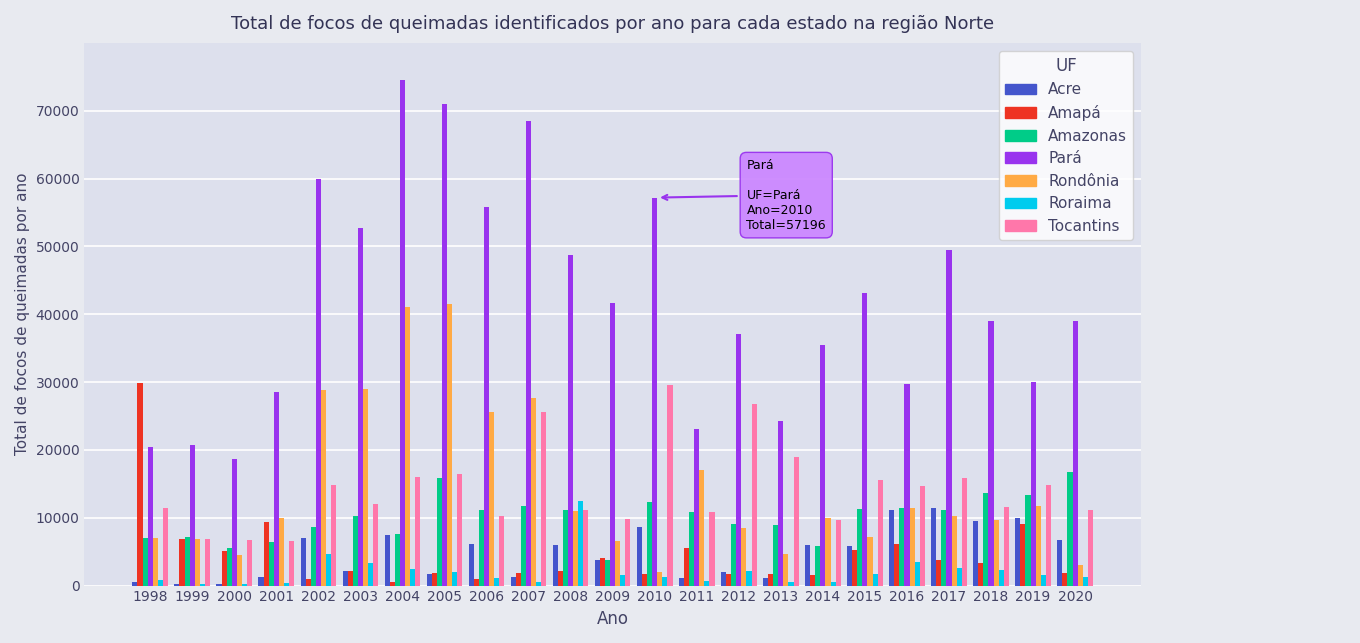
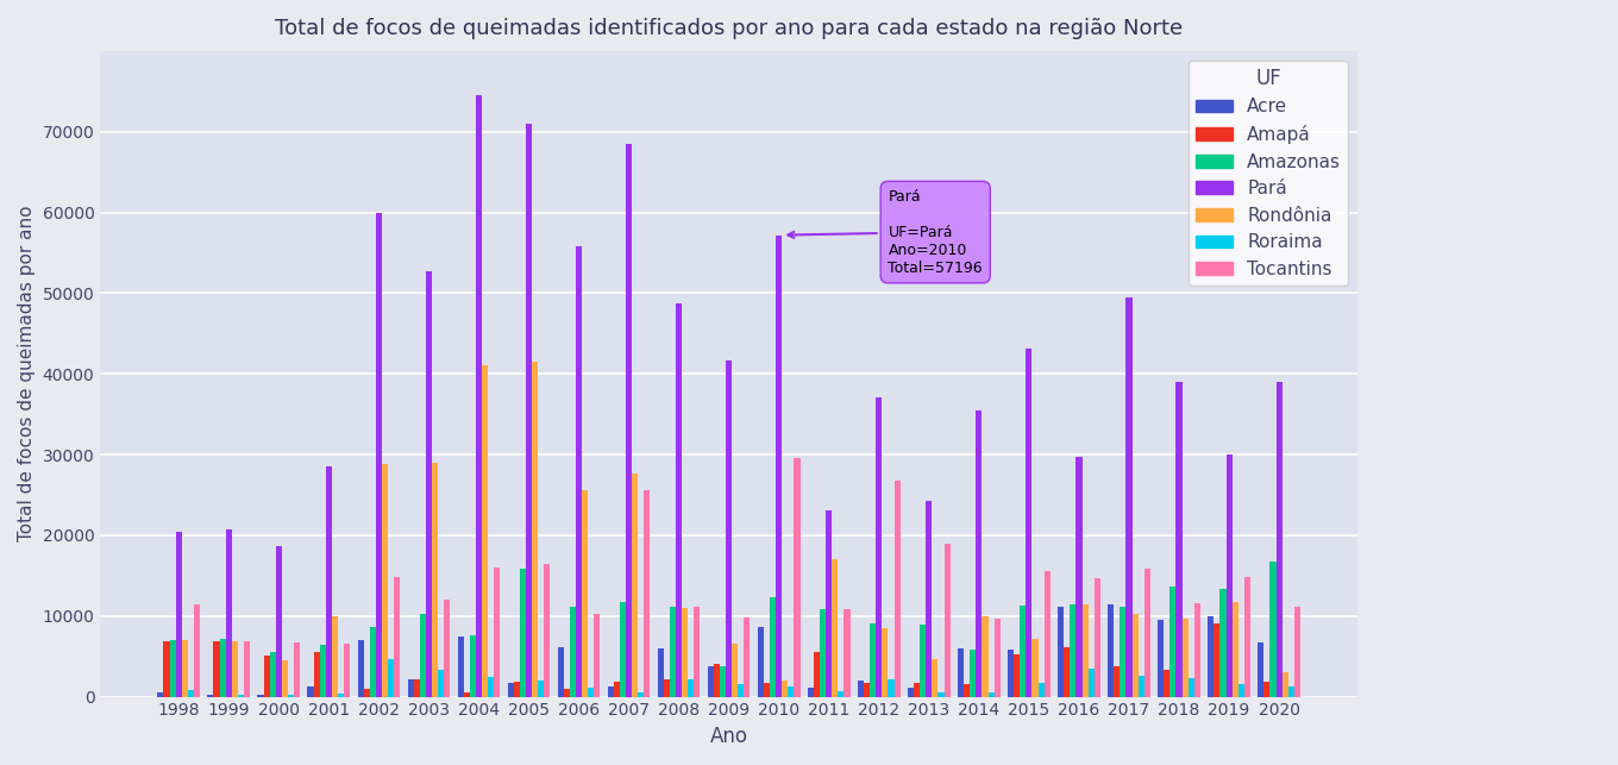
Amapá/1998: 29800 -> 6900
Amapá/2001: 9400 -> 5600
Roraima/2008: 12400 -> 2200
